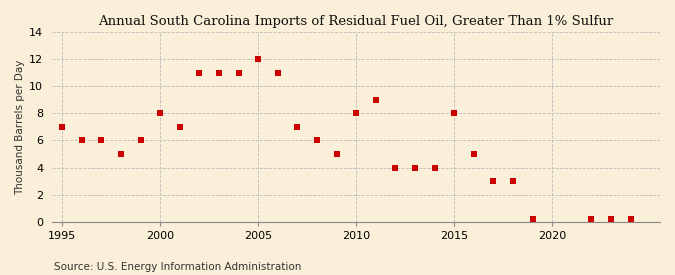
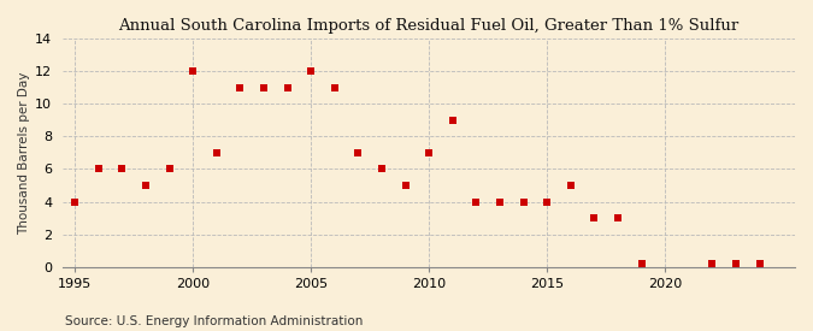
1995: 7.0 -> 4.0
2000: 8.0 -> 12.0
2010: 8.0 -> 7.0
2015: 8.0 -> 4.0
